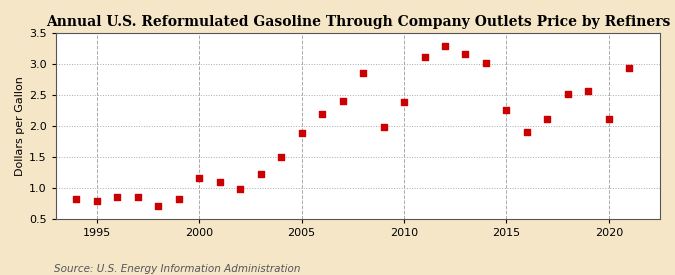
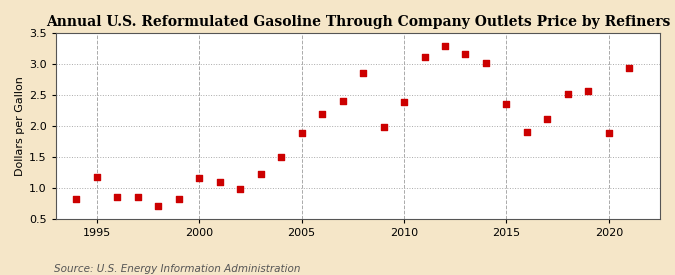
1995: 0.79 -> 1.18
2015: 2.25 -> 2.36
2020: 2.11 -> 1.88
